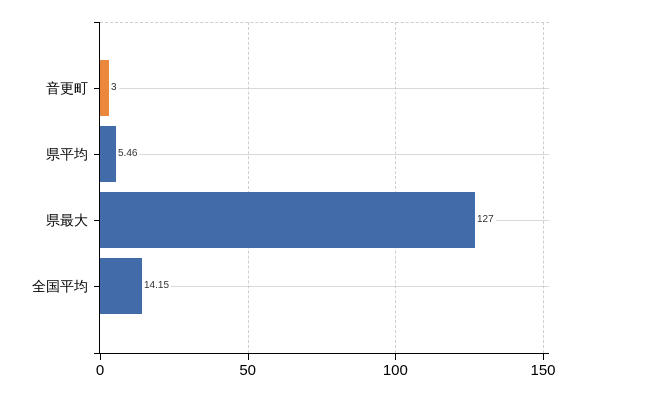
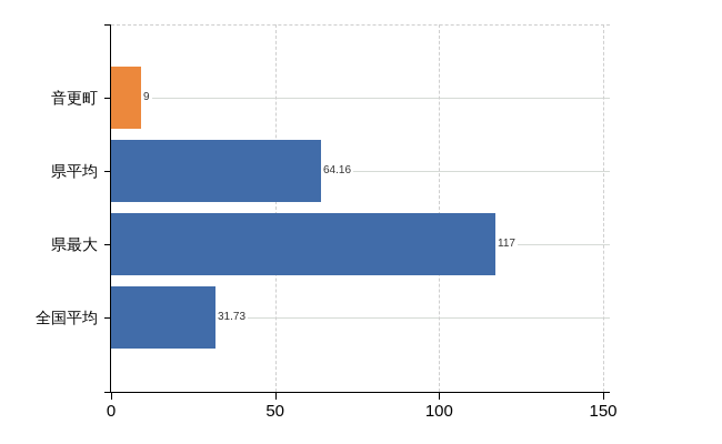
音更町: 3 -> 9
県平均: 5.46 -> 64.16
県最大: 127 -> 117
全国平均: 14.15 -> 31.73
